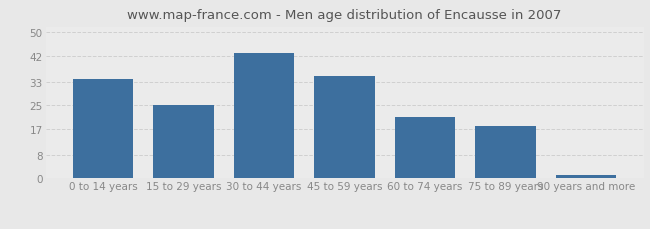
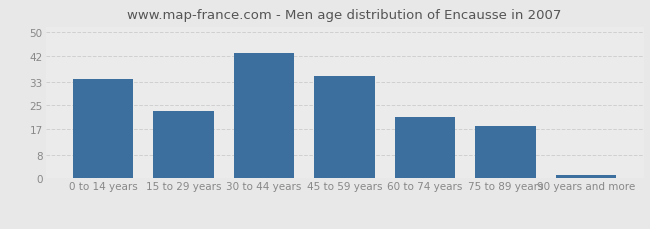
15 to 29 years: 25 -> 23
